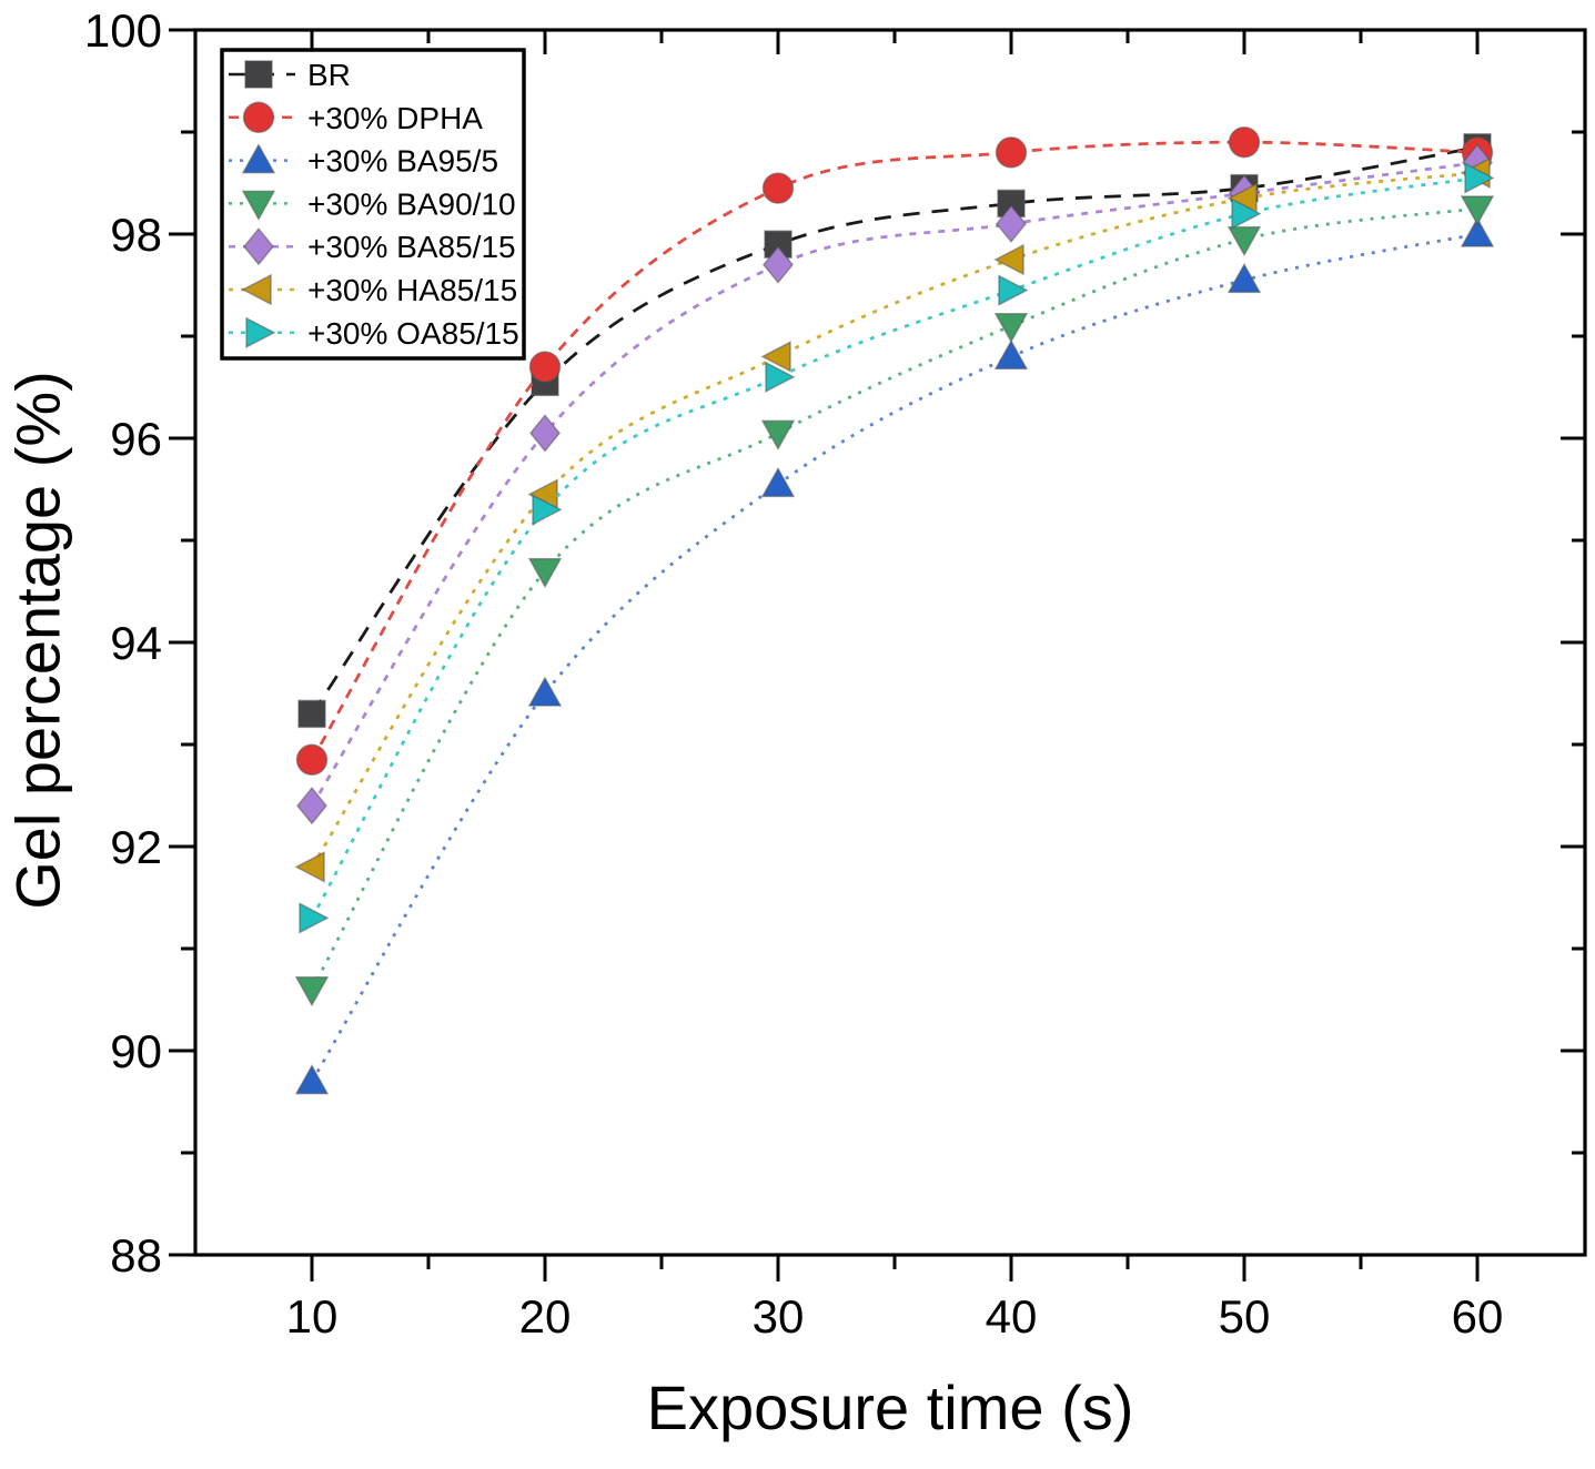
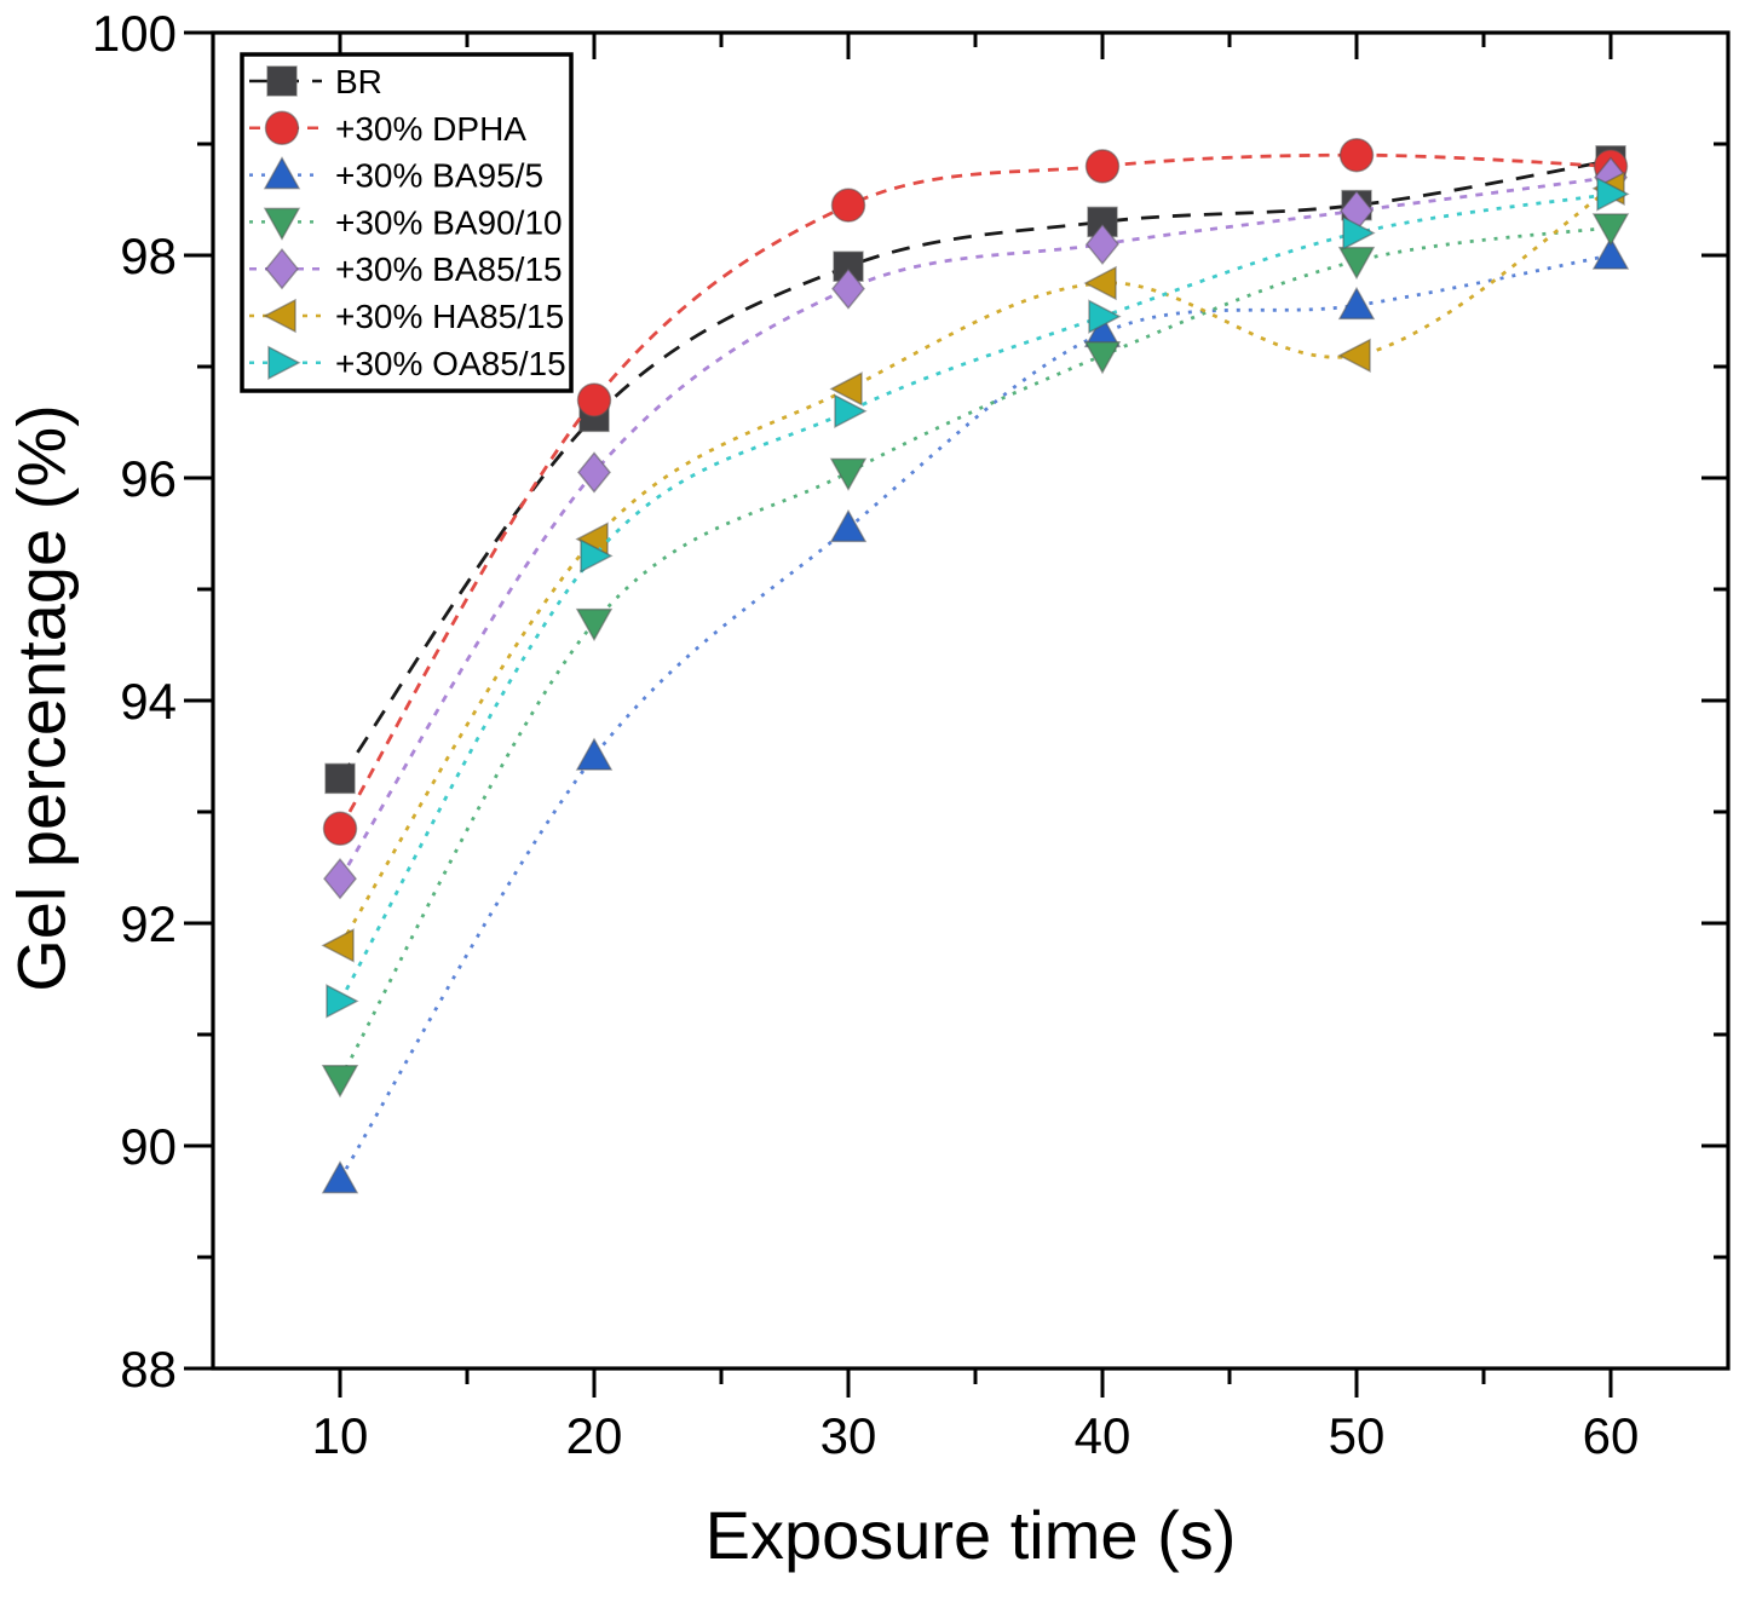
+30% BA95/5/40: 96.8 -> 97.3
+30% HA85/15/50: 98.3 -> 97.1
